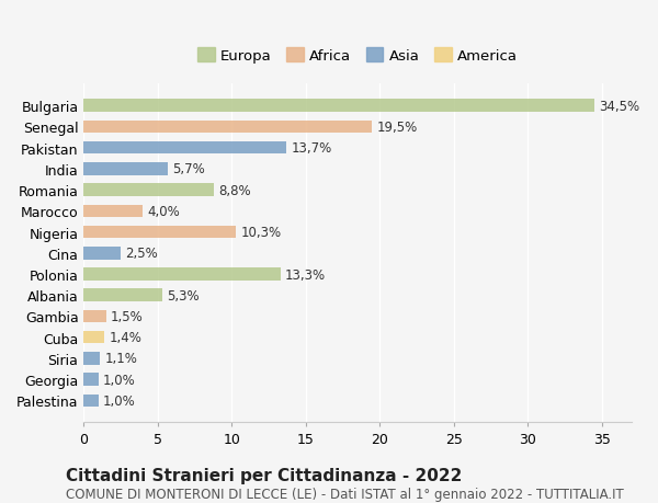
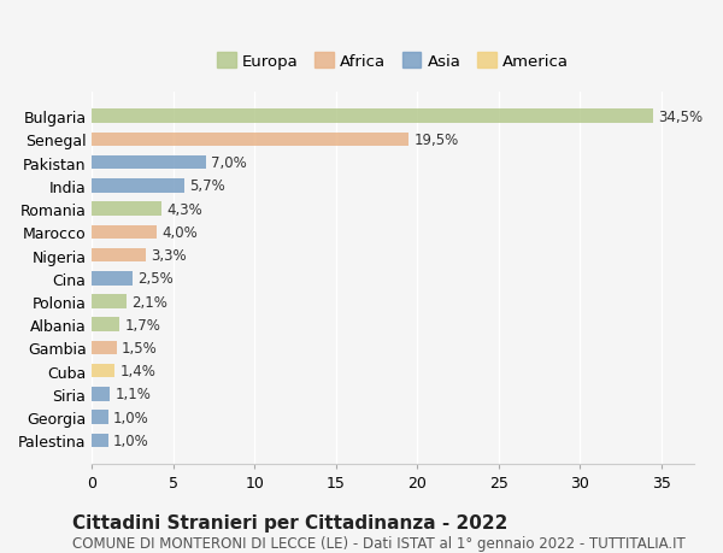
Pakistan: 13,7% -> 7,0%
Romania: 8,8% -> 4,3%
Nigeria: 10,3% -> 3,3%
Polonia: 13,3% -> 2,1%
Albania: 5,3% -> 1,7%
